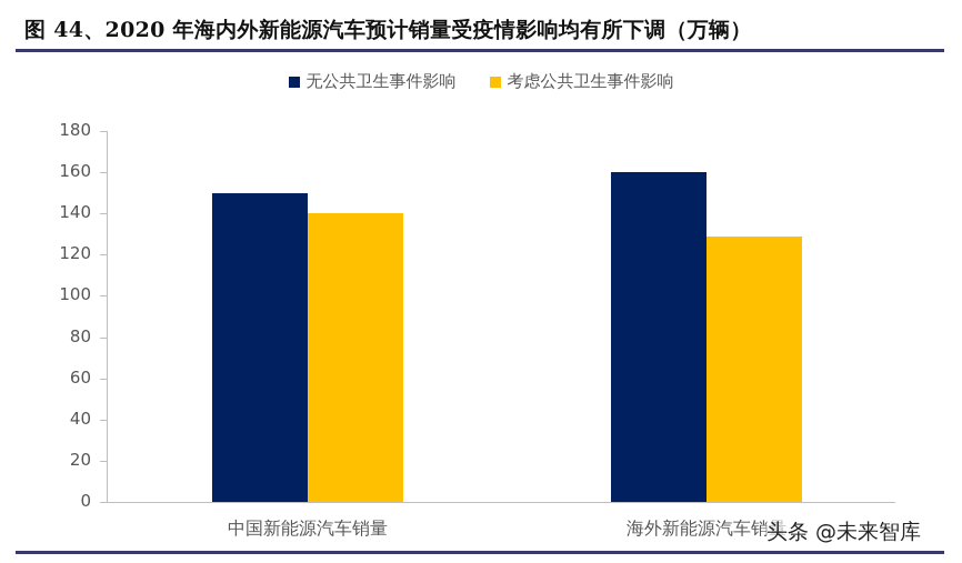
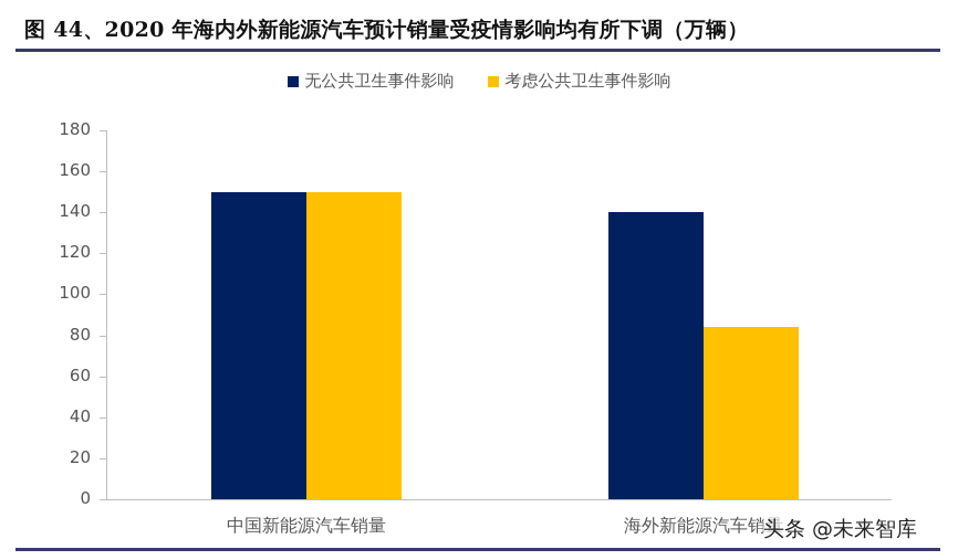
考虑公共卫生事件影响/中国新能源汽车销量: 140 -> 150
无公共卫生事件影响/海外新能源汽车销量: 160 -> 140
考虑公共卫生事件影响/海外新能源汽车销量: 129 -> 84
